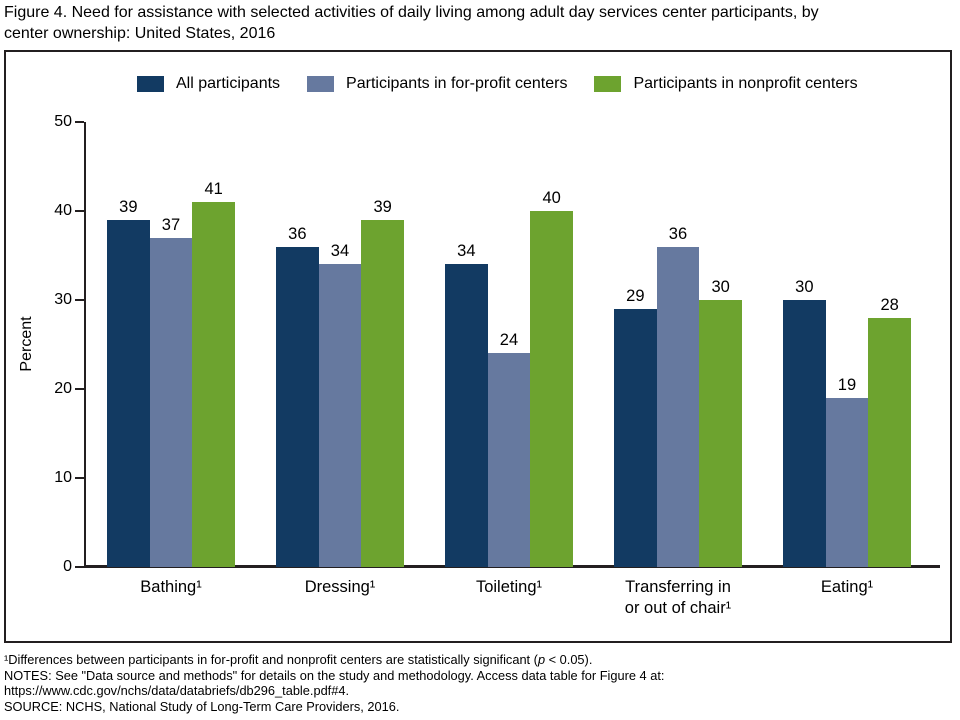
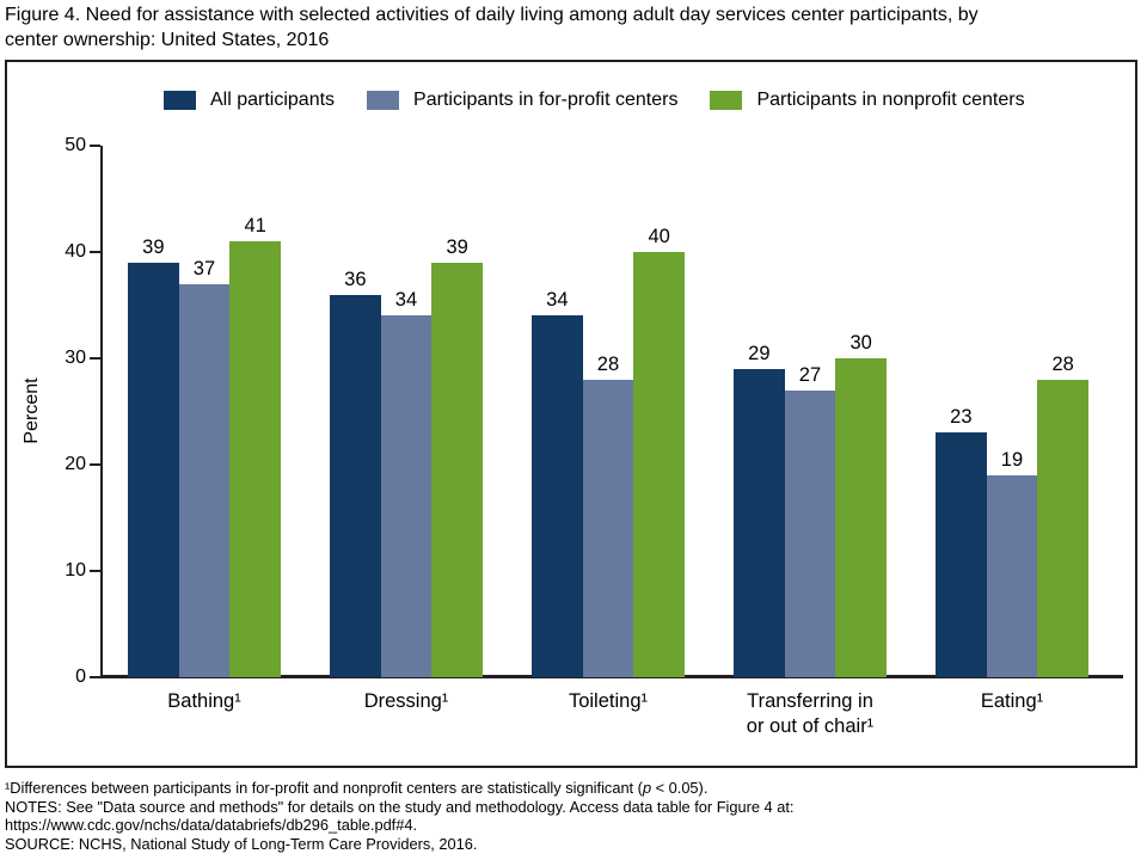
Participants in for-profit centers/Toileting¹: 24 -> 28
Participants in for-profit centers/Transferring in or out of chair¹: 36 -> 27
All participants/Eating¹: 30 -> 23
